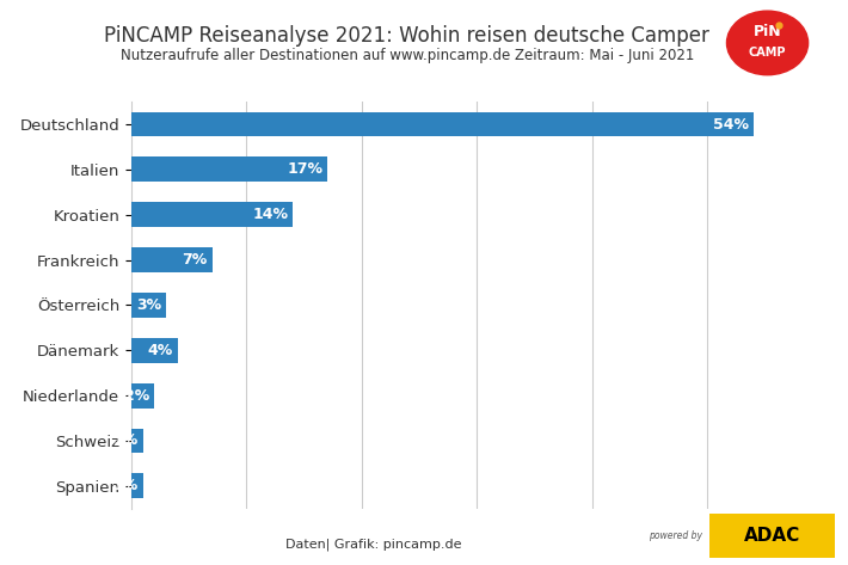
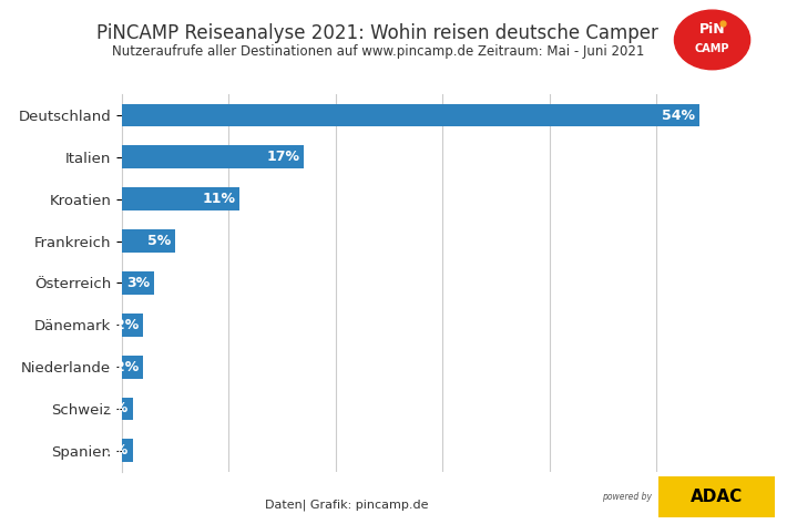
Kroatien: 14% -> 11%
Frankreich: 7% -> 5%
Dänemark: 4% -> 2%
